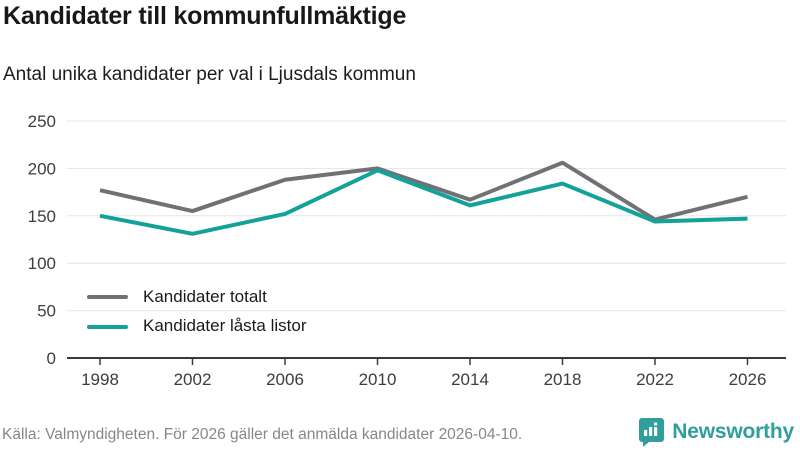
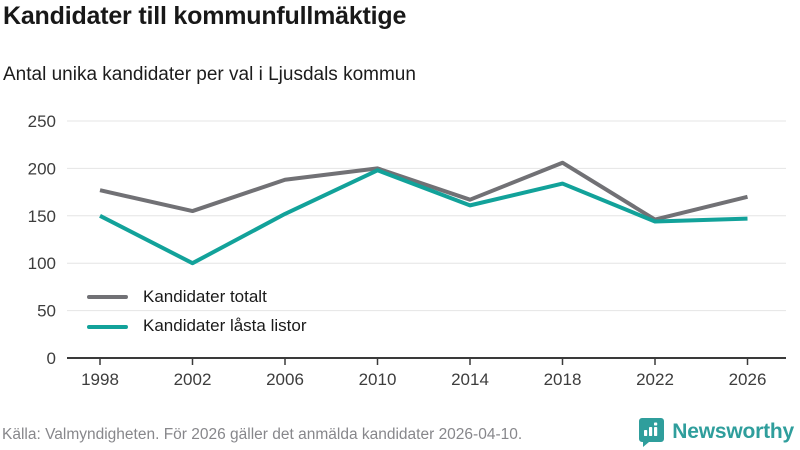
Kandidater låsta listor/2002: 130 -> 100
